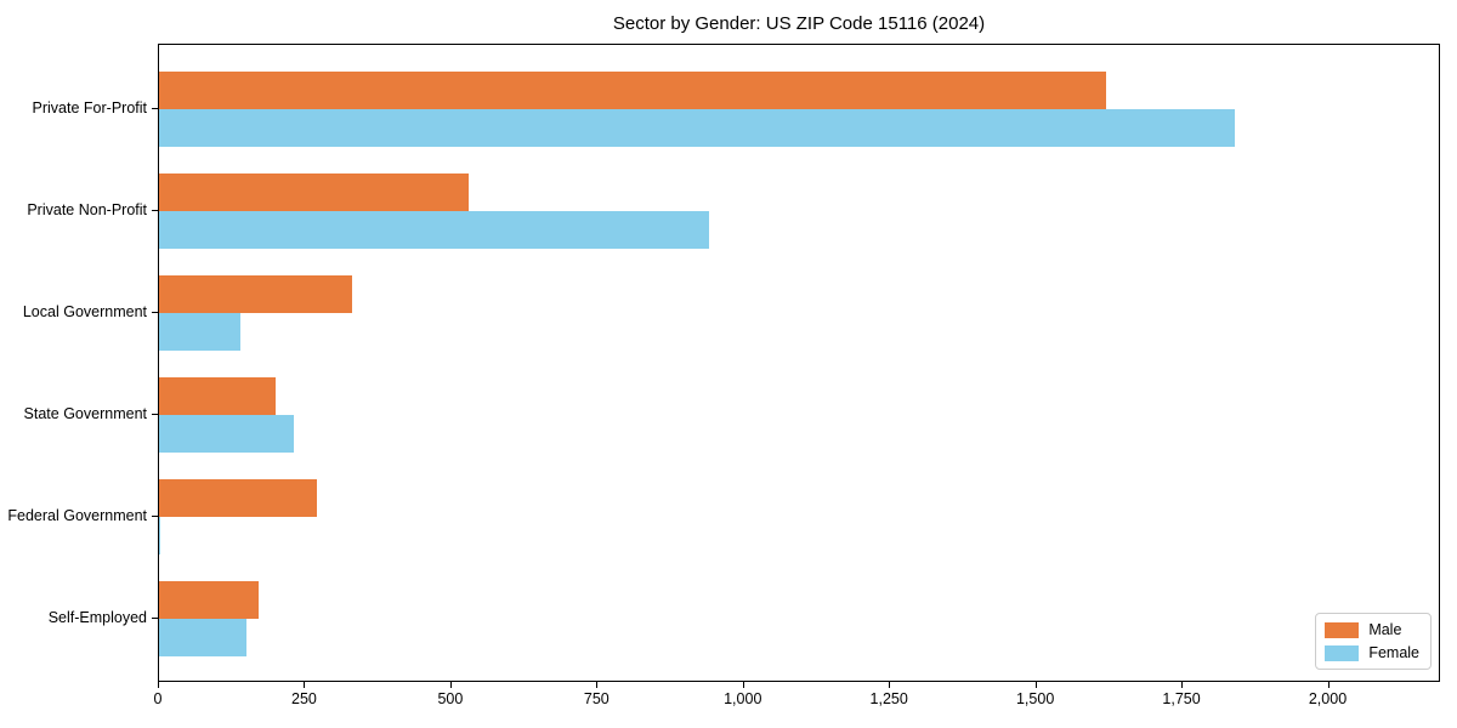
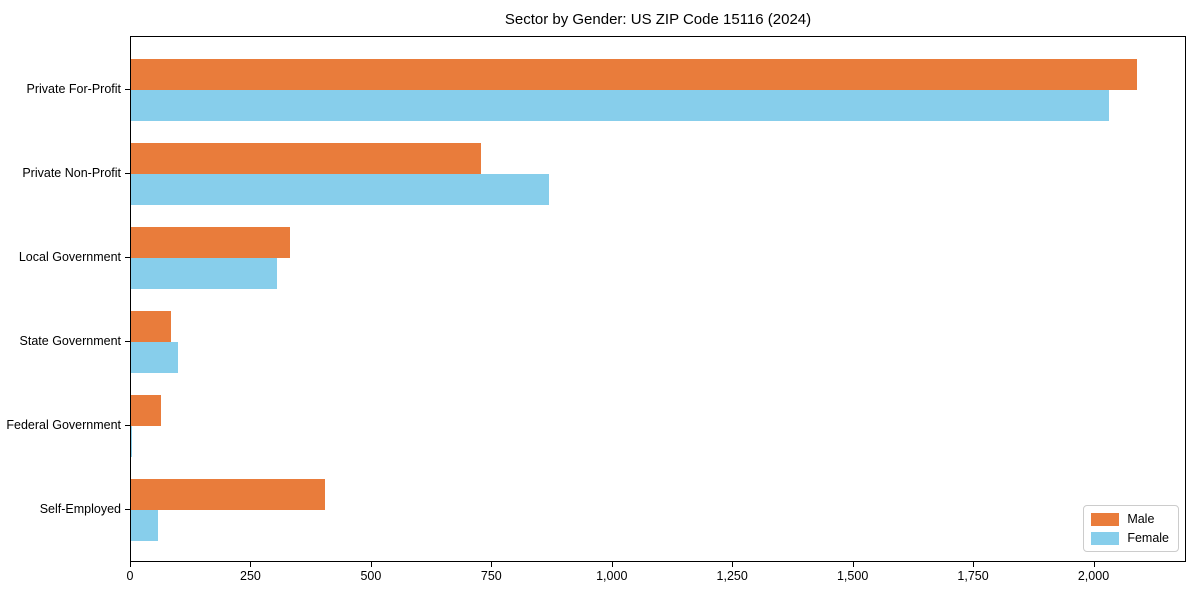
Male/Private For-Profit: 1620 -> 2090
Female/Private For-Profit: 1840 -> 2030
Male/Private Non-Profit: 530 -> 730
Female/Private Non-Profit: 940 -> 870
Female/Local Government: 140 -> 300
Male/State Government: 200 -> 80
Female/State Government: 230 -> 100
Male/Federal Government: 270 -> 60
Male/Self-Employed: 170 -> 400
Female/Self-Employed: 150 -> 60
